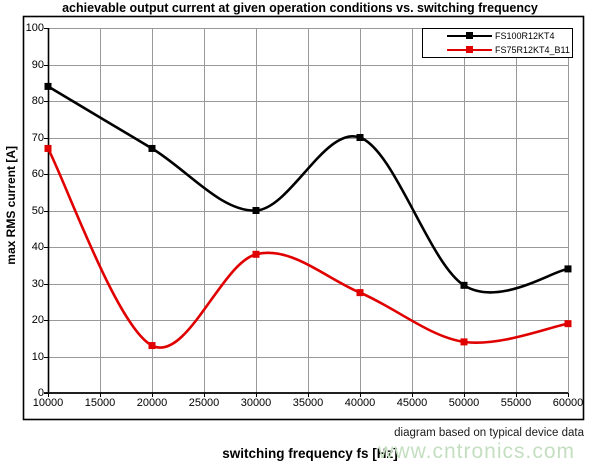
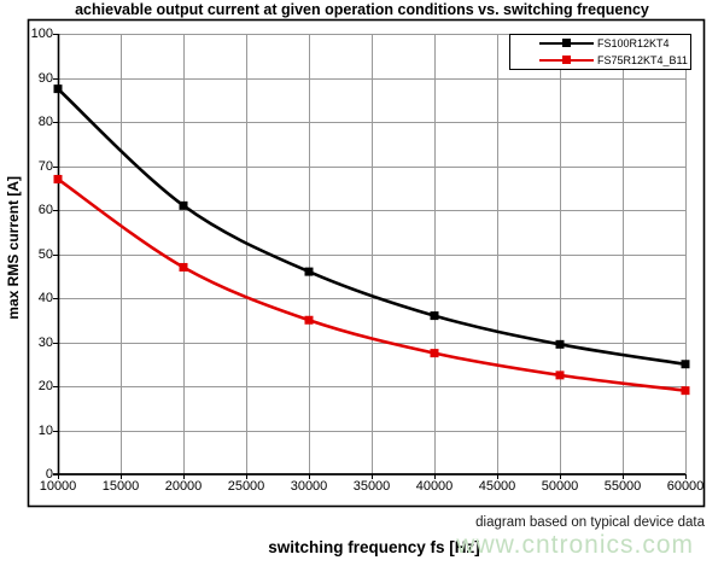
FS100R12KT4/10000: 84 -> 88
FS100R12KT4/20000: 67 -> 61
FS75R12KT4_B11/20000: 13 -> 47
FS100R12KT4/30000: 50 -> 46
FS75R12KT4_B11/30000: 38 -> 35
FS100R12KT4/40000: 70 -> 36
FS75R12KT4_B11/50000: 14 -> 22
FS100R12KT4/60000: 34 -> 25
